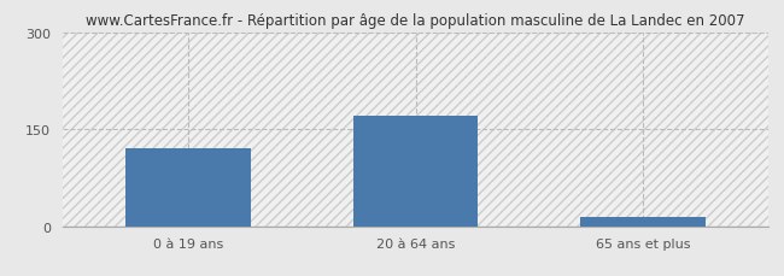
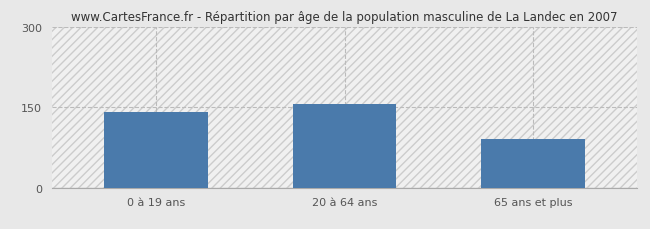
0 à 19 ans: 120 -> 140
20 à 64 ans: 170 -> 156
65 ans et plus: 15 -> 90
